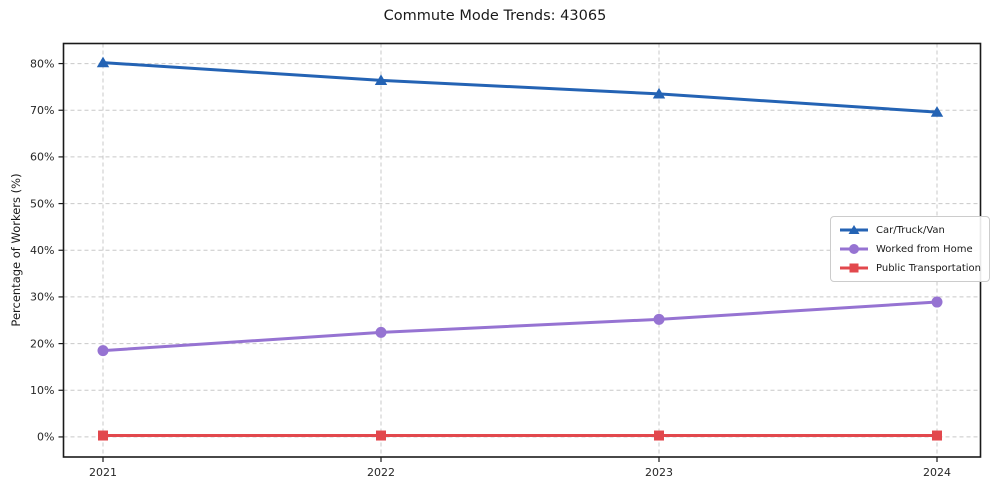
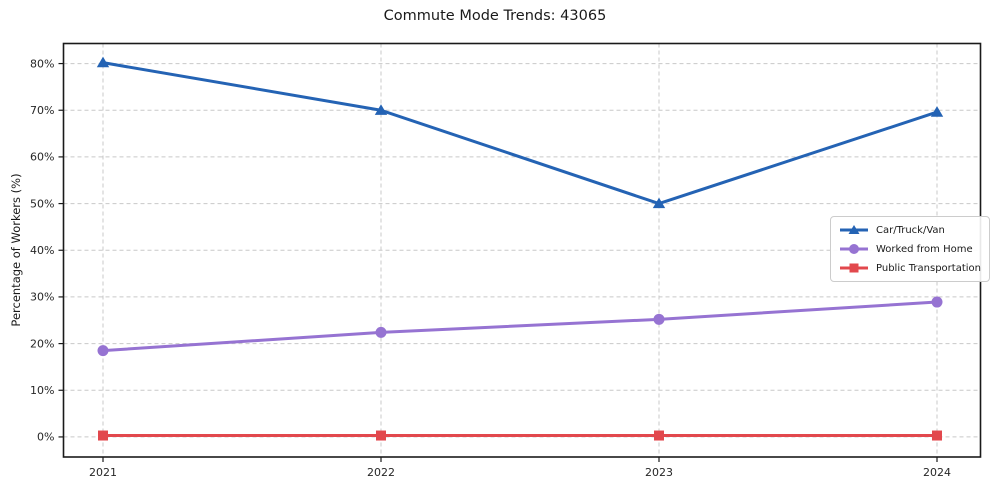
Car/Truck/Van/2022: 76% -> 70%
Car/Truck/Van/2023: 74% -> 50%
